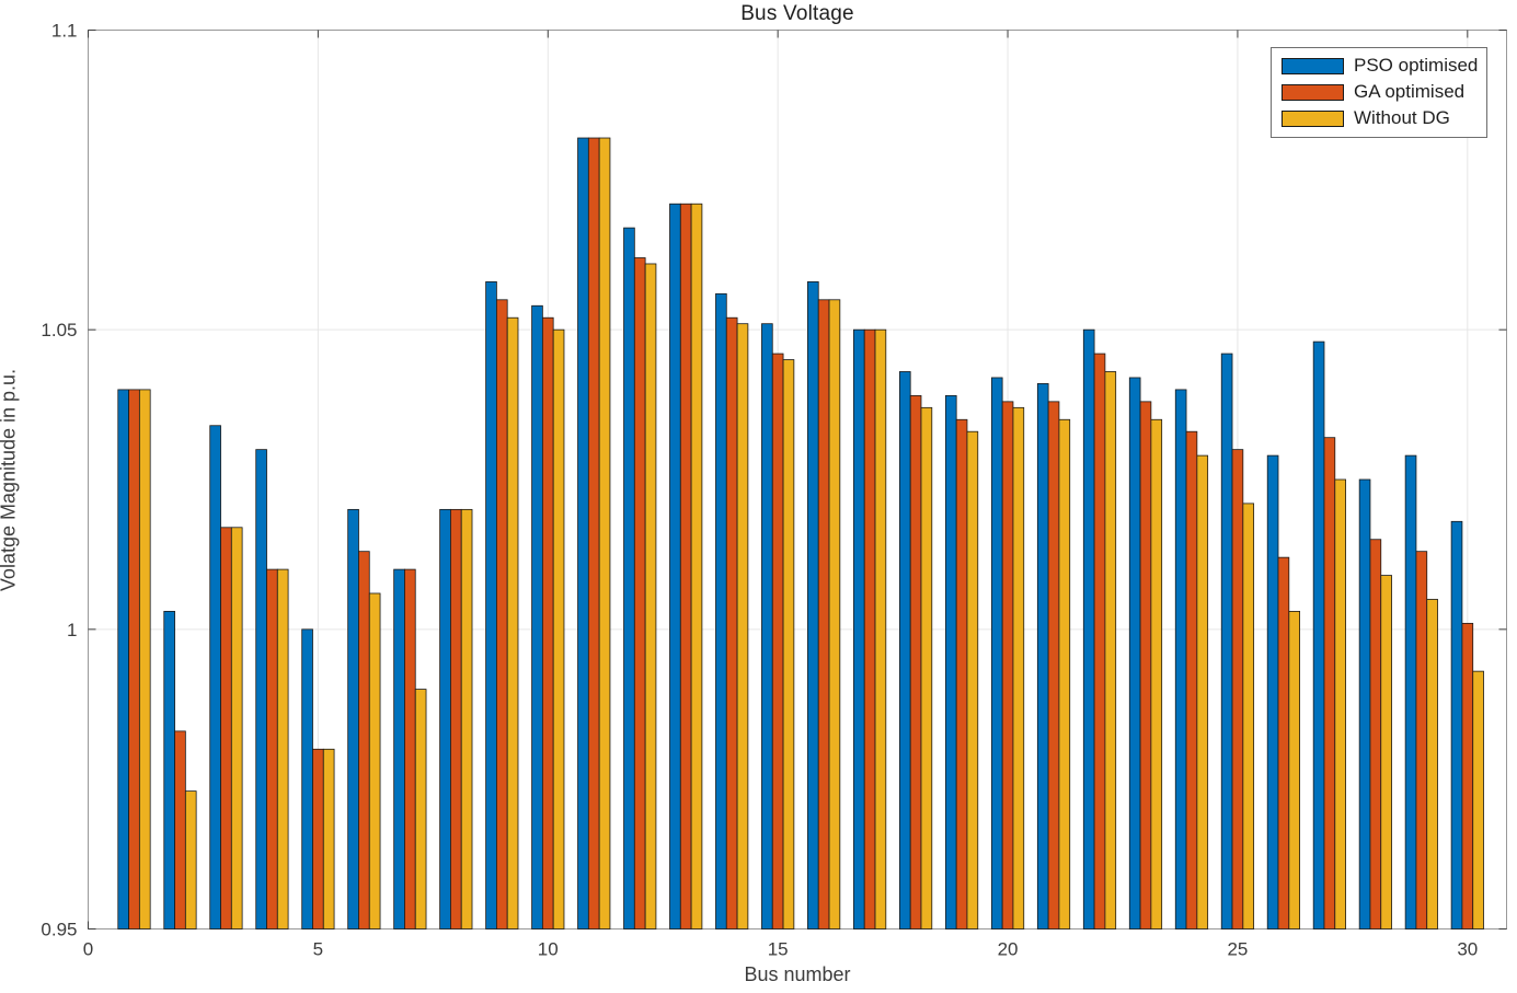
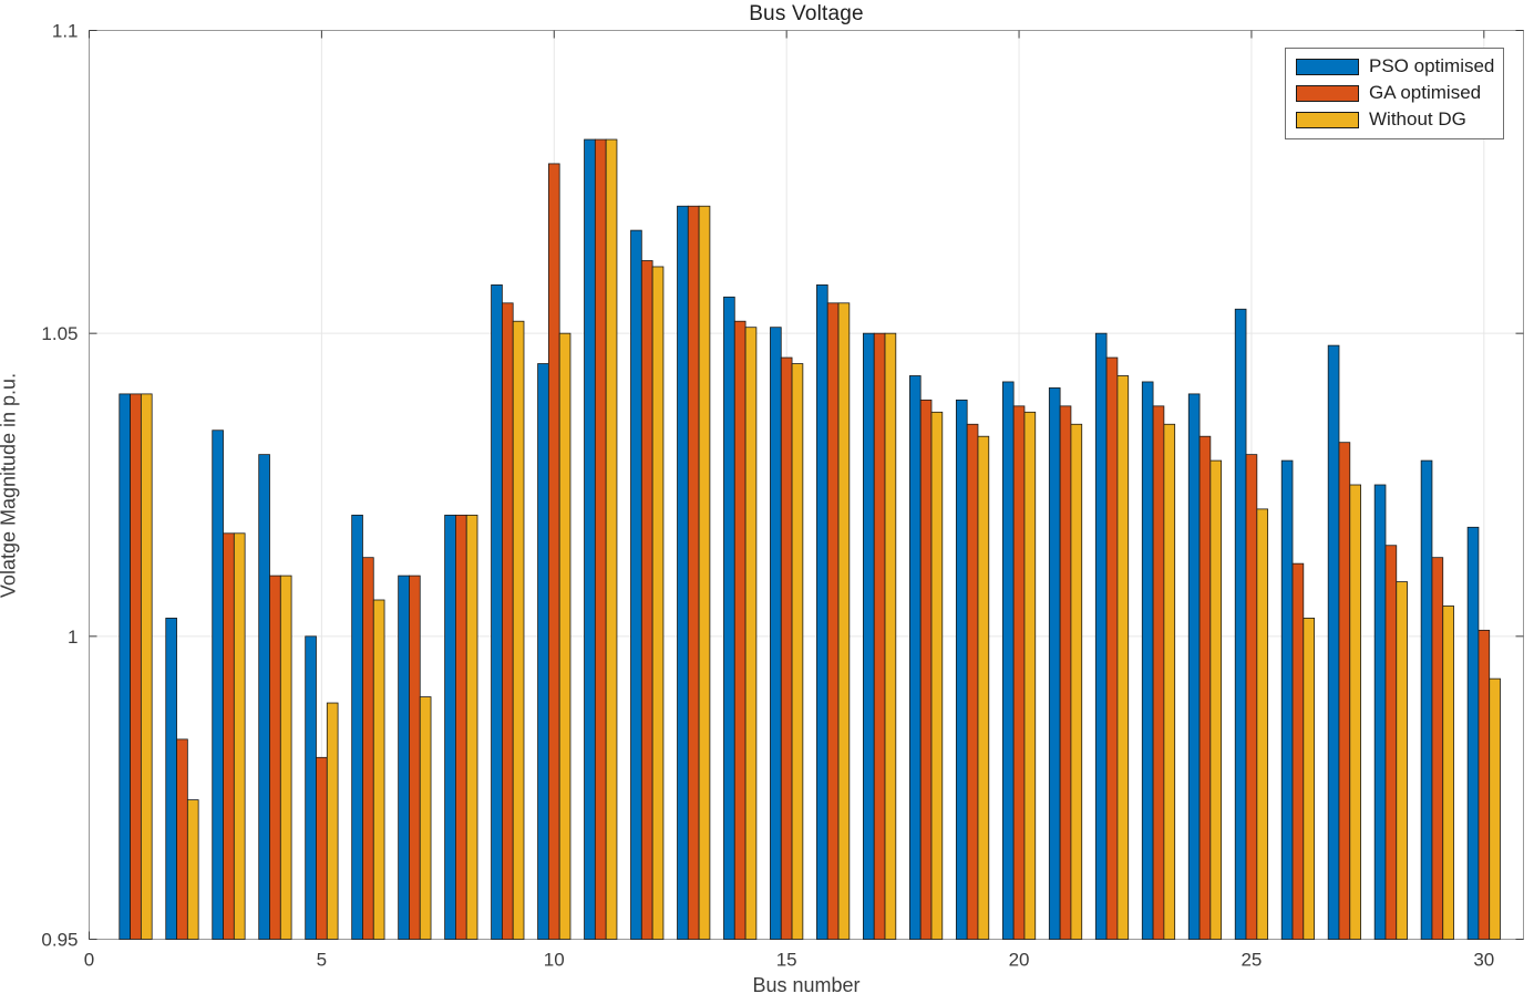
Without DG/5: 0.980 -> 0.989
PSO optimised/10: 1.054 -> 1.045
GA optimised/10: 1.052 -> 1.078
PSO optimised/25: 1.046 -> 1.054
